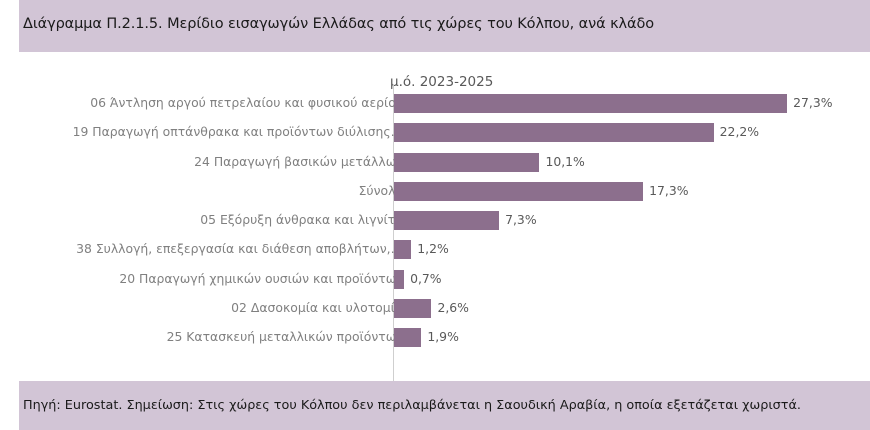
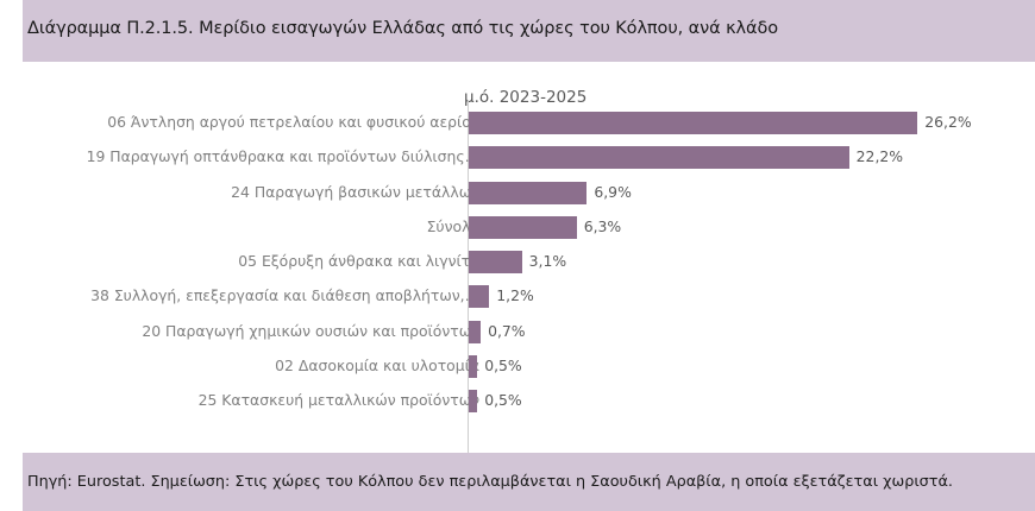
06 Άντληση αργού πετρελαίου και φυσικού αερίου: 27,3% -> 26,2%
24 Παραγωγή βασικών μετάλλων: 10,1% -> 6,9%
Σύνολο: 17,3% -> 6,3%
05 Εξόρυξη άνθρακα και λιγνίτη: 7,3% -> 3,1%
02 Δασοκομία και υλοτομία: 2,6% -> 0,5%
25 Κατασκευή μεταλλικών προϊόντων: 1,9% -> 0,5%
